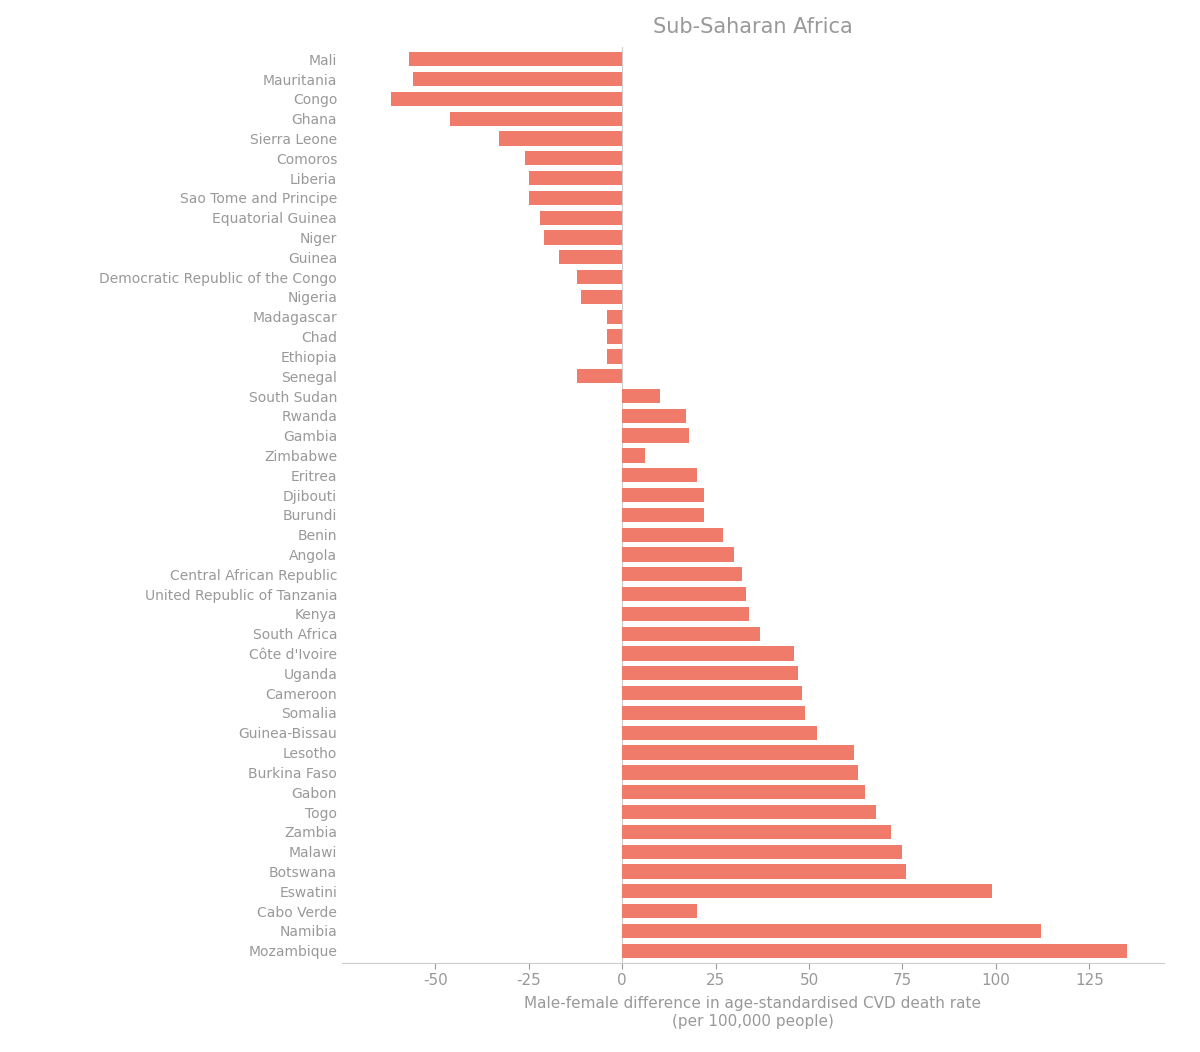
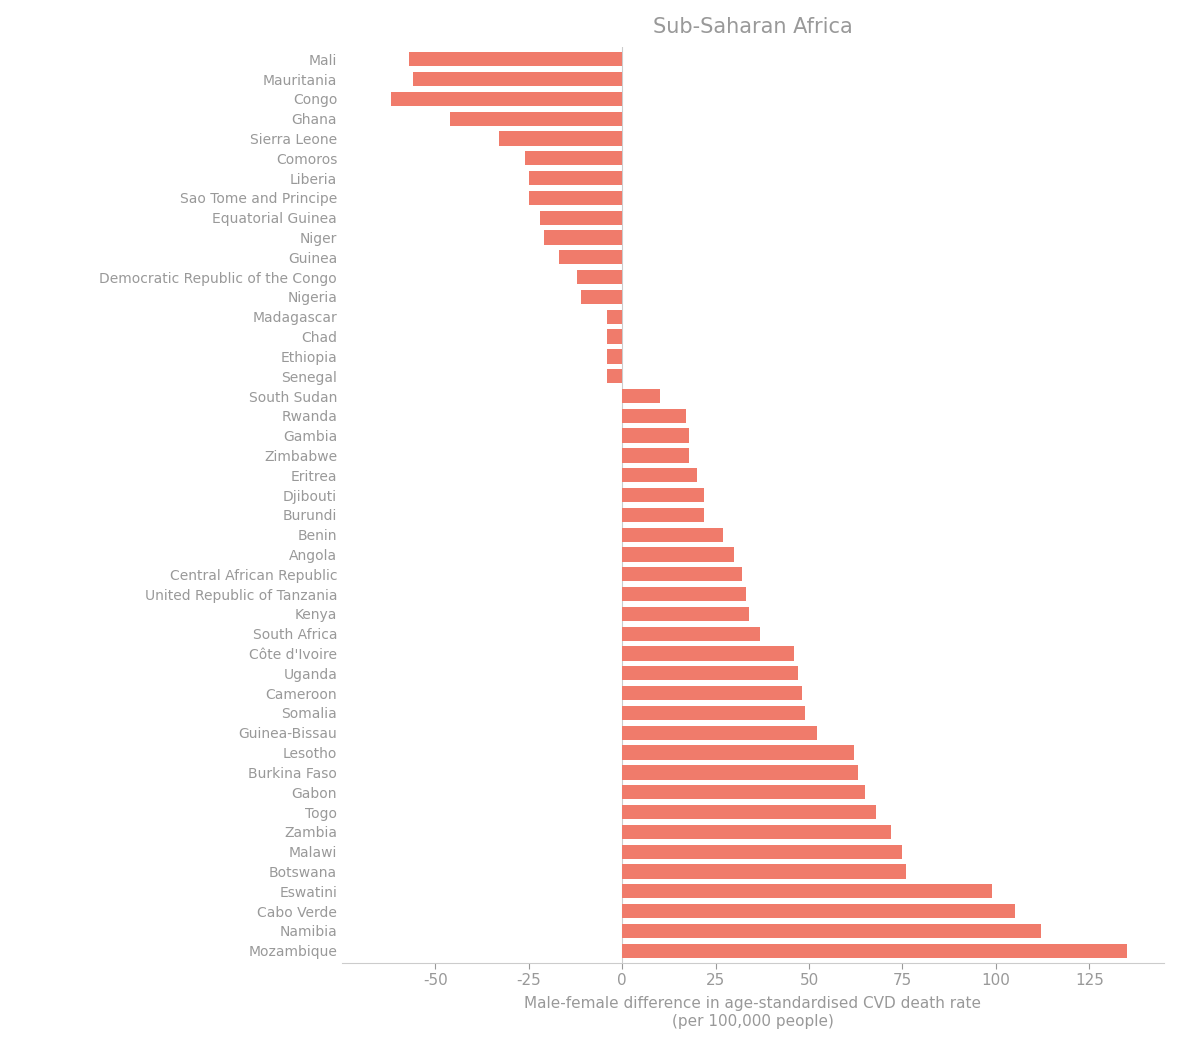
Senegal: -12 -> -4
Zimbabwe: 6 -> 18
Cabo Verde: 20 -> 105
